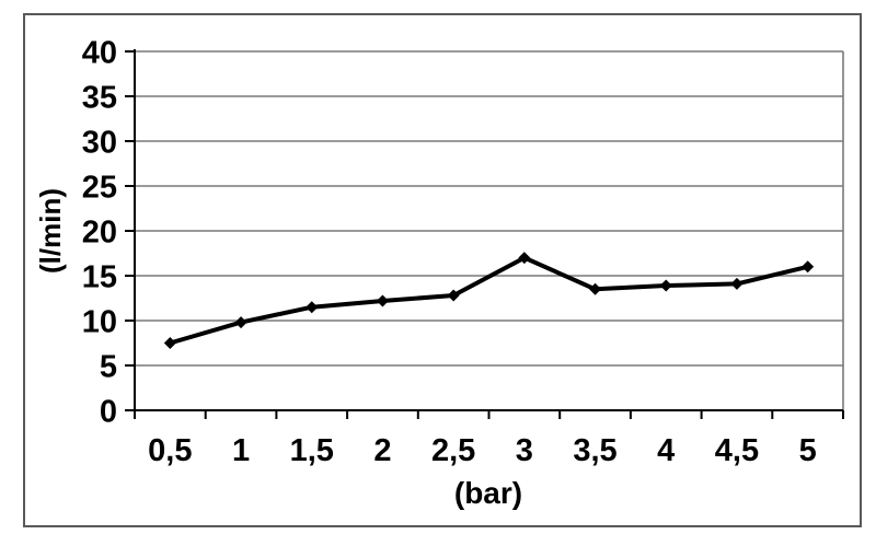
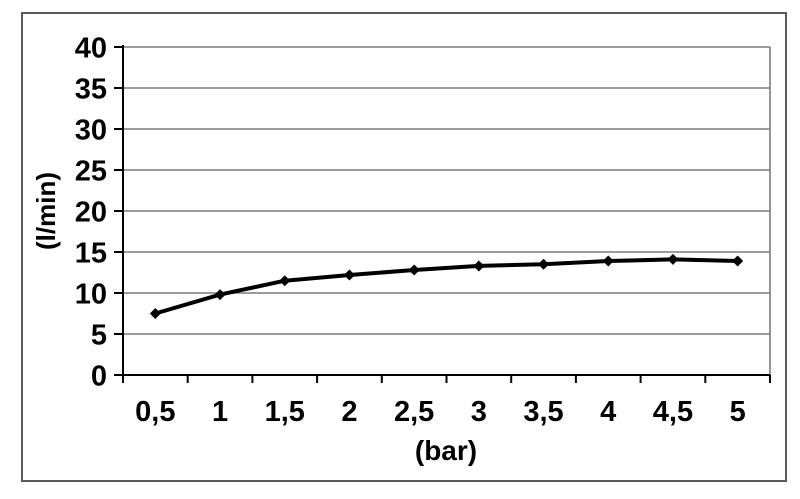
3: 17 -> 13
5: 16 -> 14
